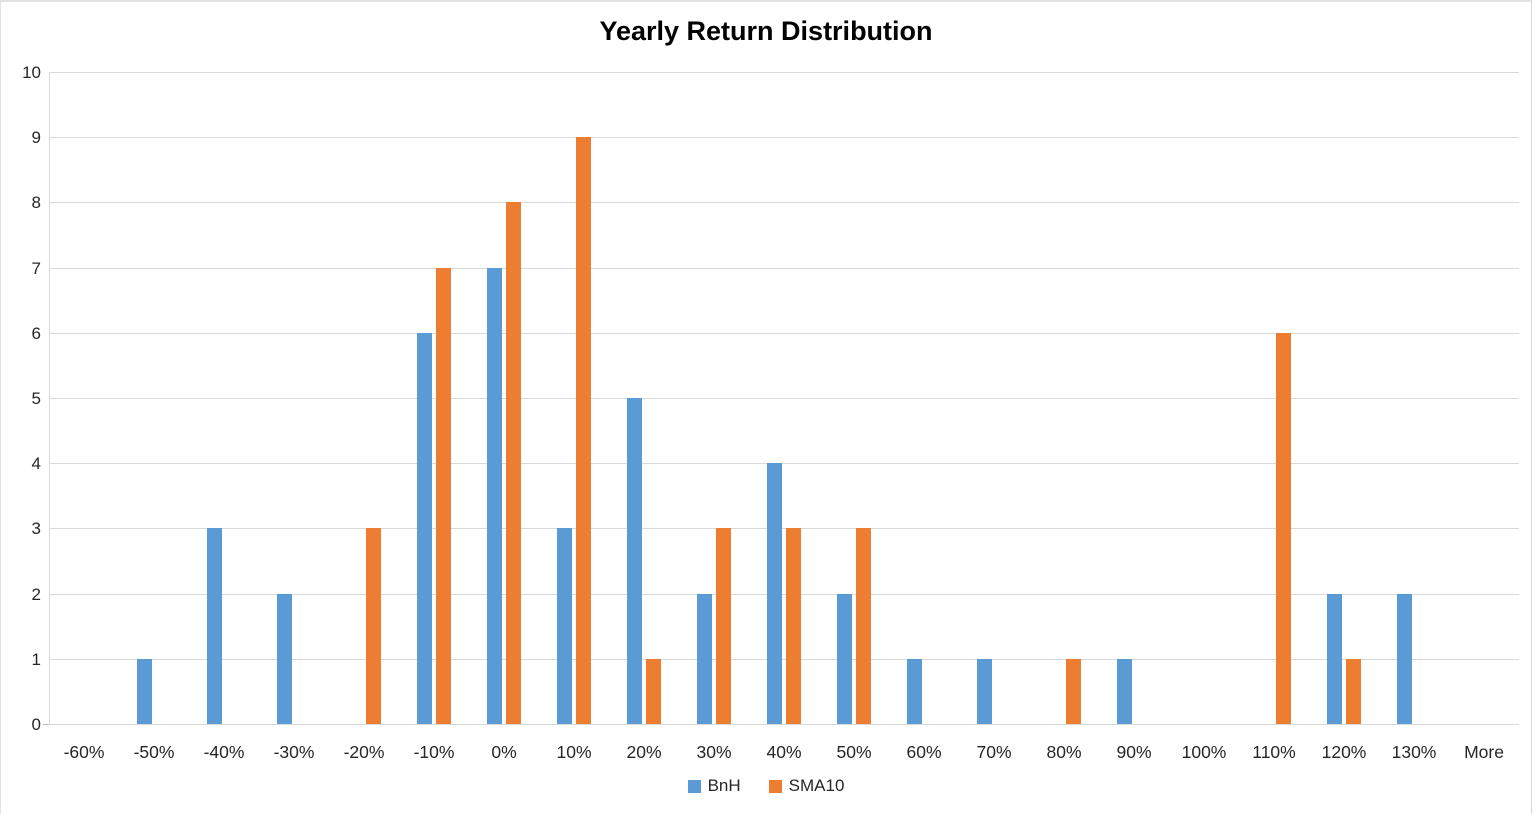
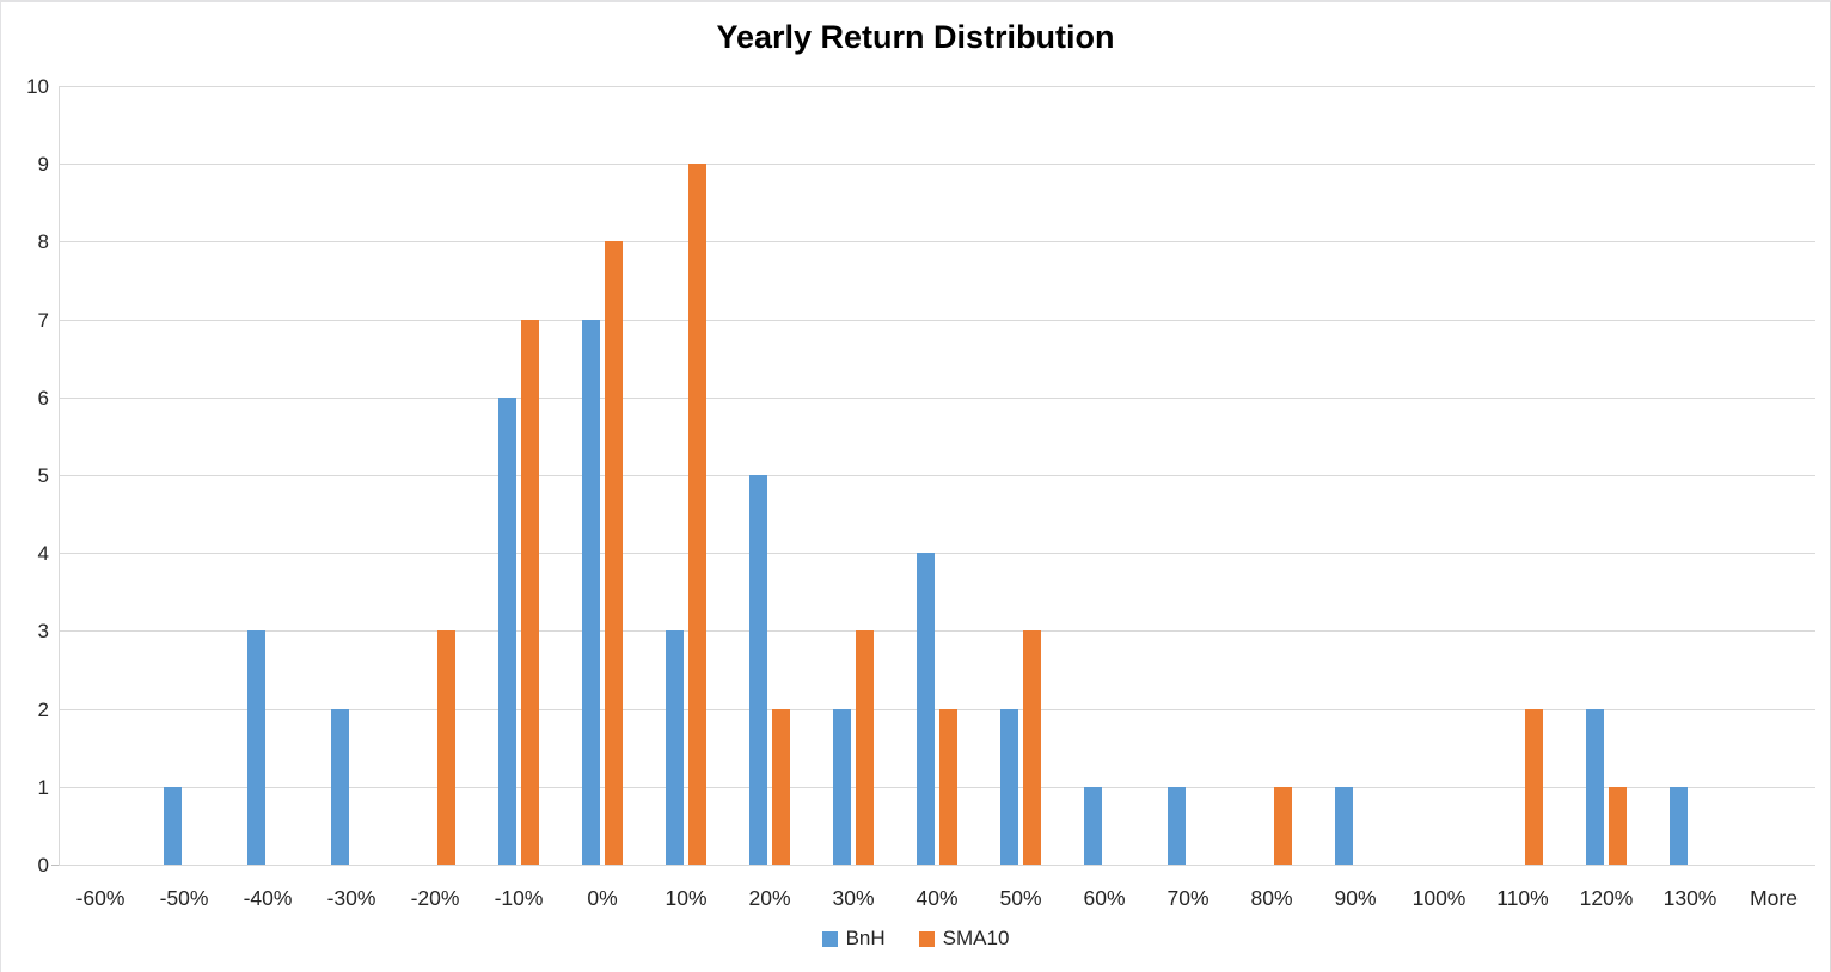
SMA10/20%: 1 -> 2
SMA10/40%: 3 -> 2
SMA10/110%: 6 -> 2
BnH/130%: 2 -> 1
